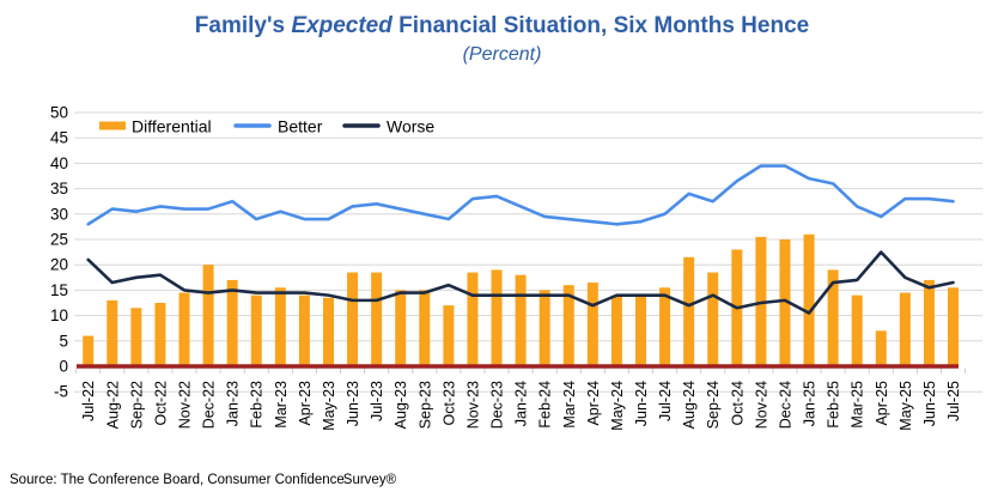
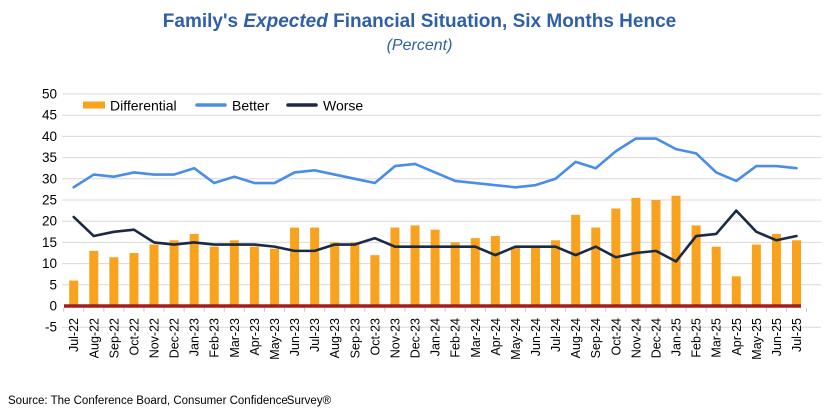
Differential/Dec-22: 20 -> 16
